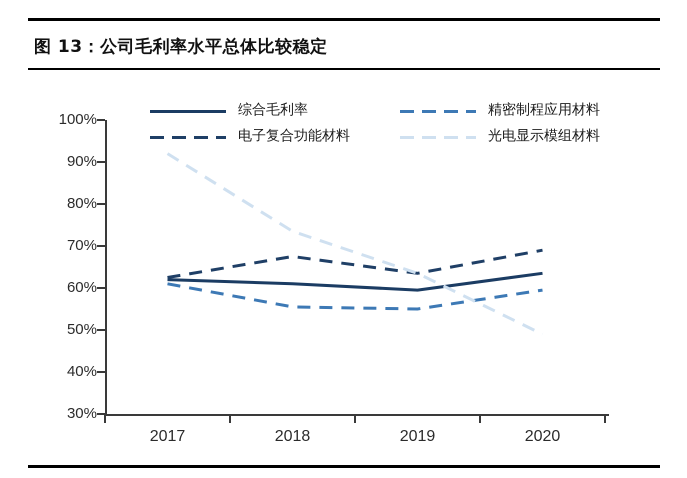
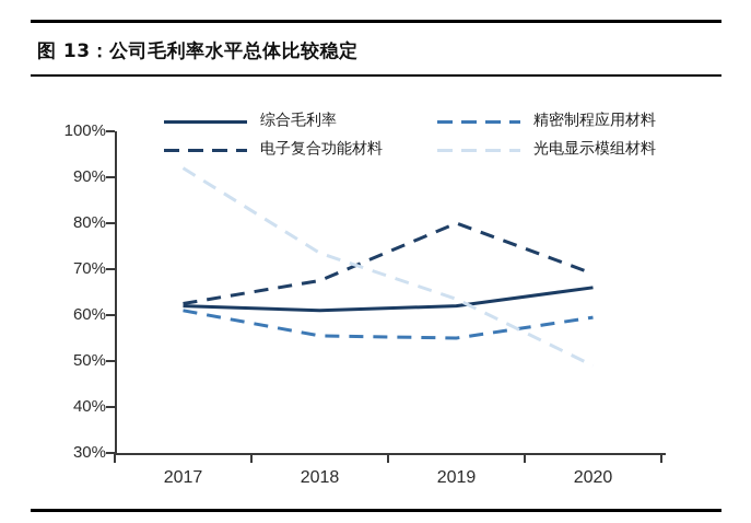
综合毛利率/2019: 60% -> 62%
电子复合功能材料/2019: 64% -> 80%
综合毛利率/2020: 64% -> 66%
